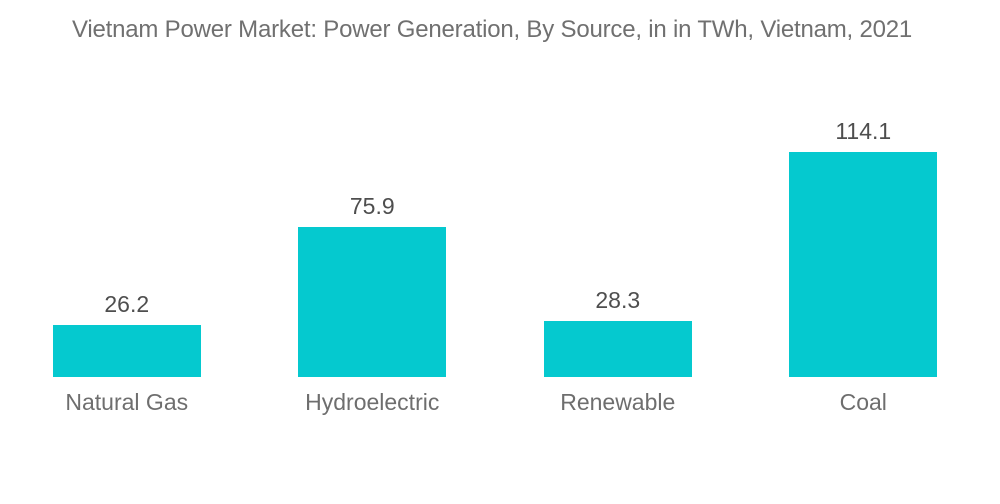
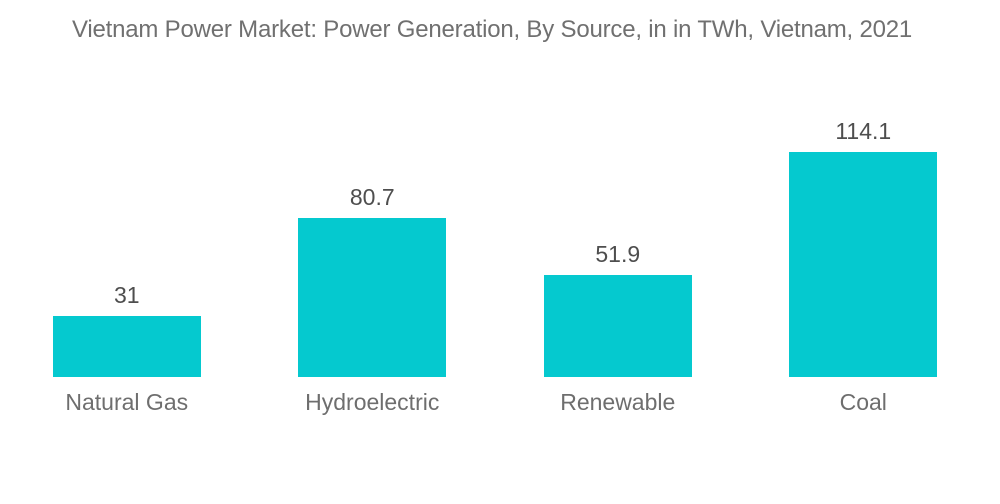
Natural Gas: 26.2 -> 31
Hydroelectric: 75.9 -> 80.7
Renewable: 28.3 -> 51.9
